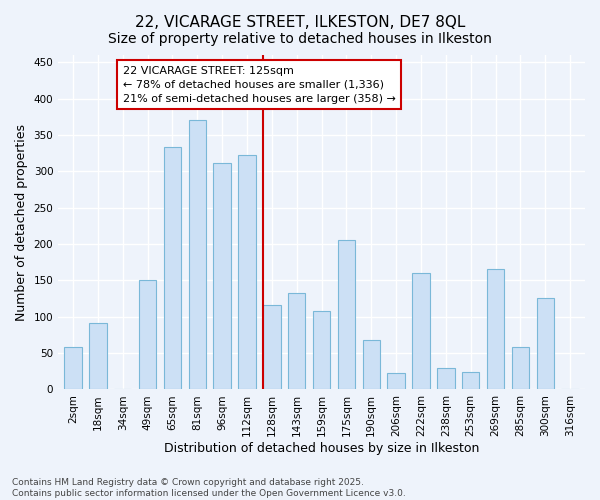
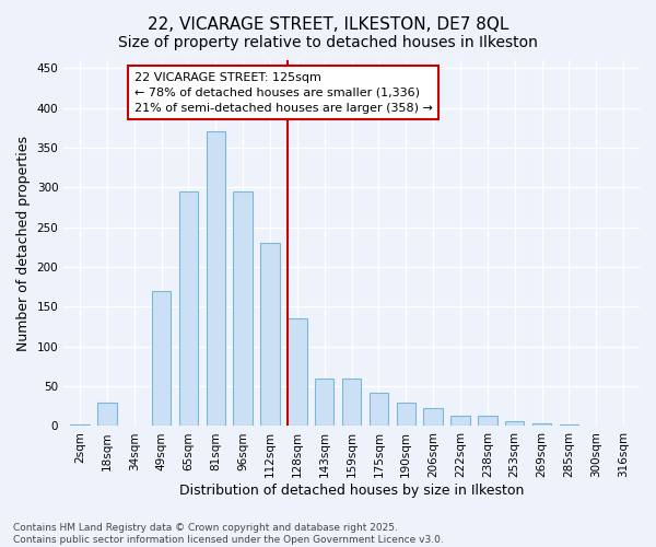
2sqm: 58 -> 2
18sqm: 92 -> 30
49sqm: 150 -> 170
65sqm: 334 -> 295
96sqm: 312 -> 295
112sqm: 322 -> 230
128sqm: 116 -> 135
143sqm: 132 -> 60
159sqm: 108 -> 60
175sqm: 206 -> 42
190sqm: 68 -> 30
222sqm: 160 -> 13
238sqm: 30 -> 13
253sqm: 24 -> 6
269sqm: 166 -> 4
285sqm: 58 -> 2
300sqm: 126 -> 1
